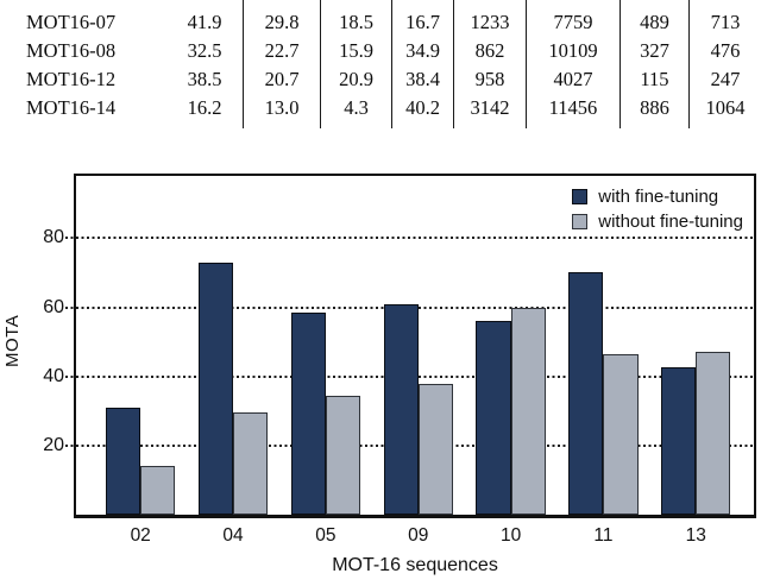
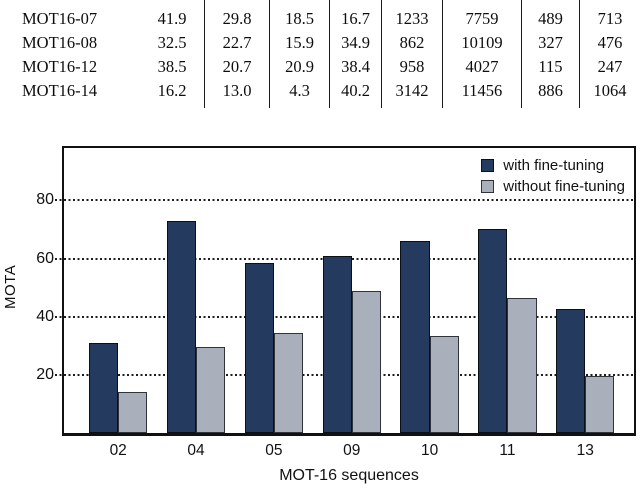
without fine-tuning/09: 38 -> 49
with fine-tuning/10: 56 -> 66
without fine-tuning/10: 60 -> 34
without fine-tuning/13: 47 -> 20
